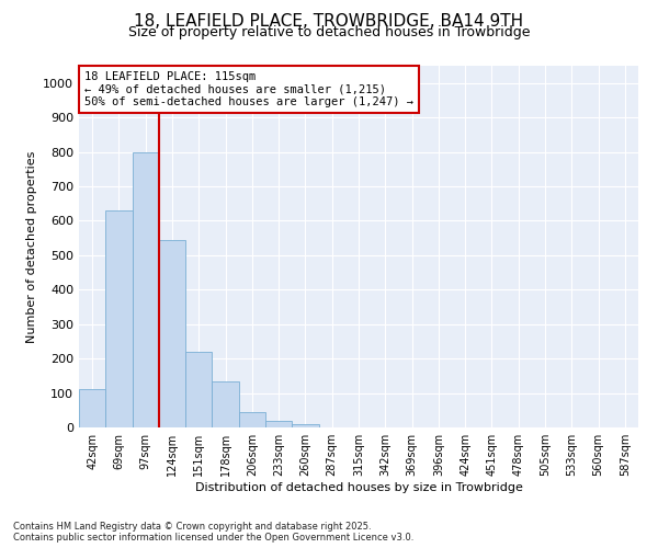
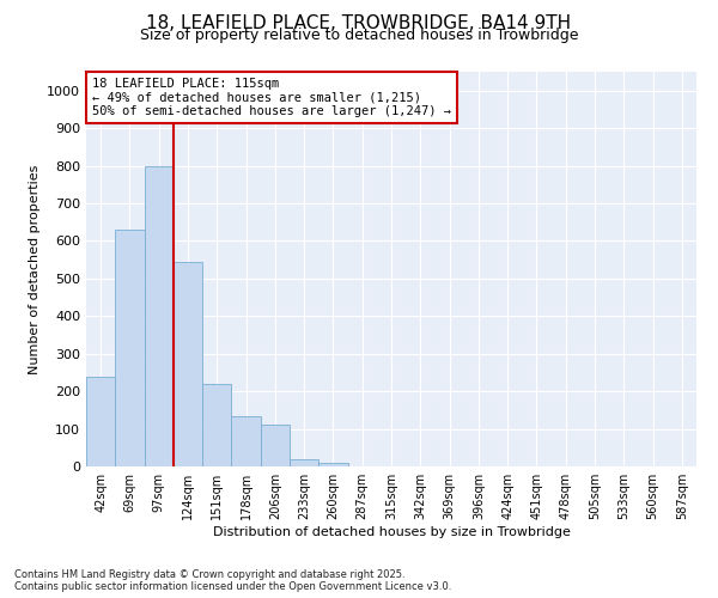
42sqm: 110 -> 240
206sqm: 45 -> 110
